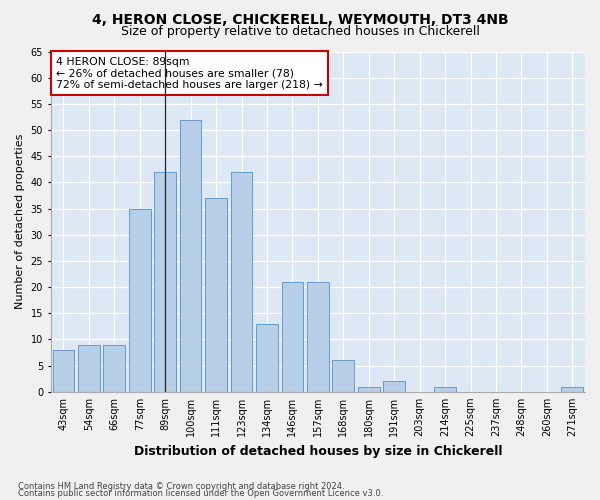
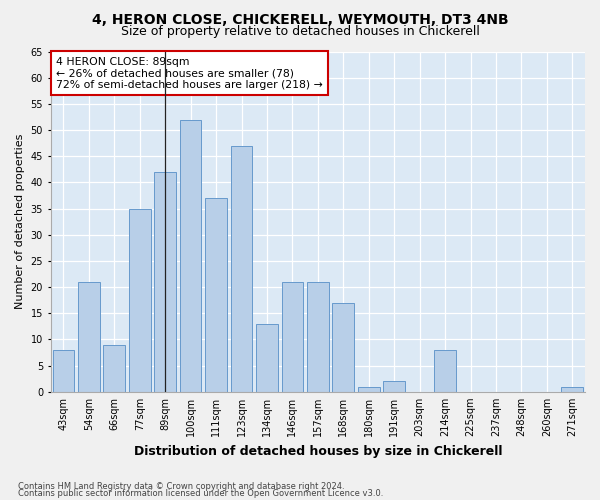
54sqm: 9 -> 21
123sqm: 42 -> 47
168sqm: 6 -> 17
214sqm: 1 -> 8
